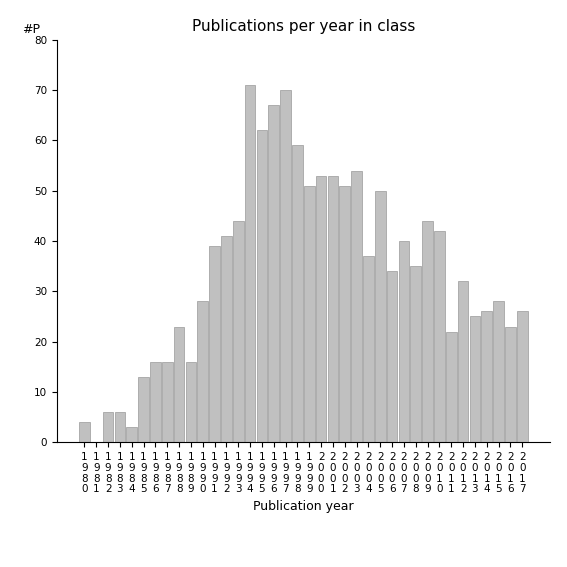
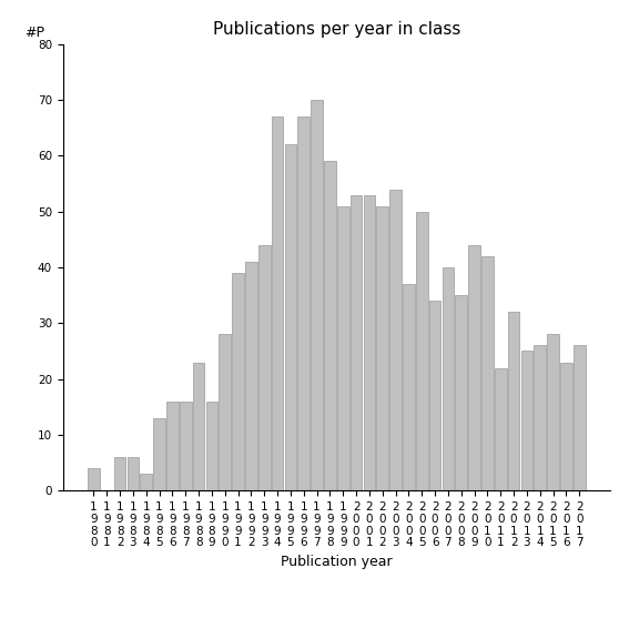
1 9 9 4: 71 -> 67
